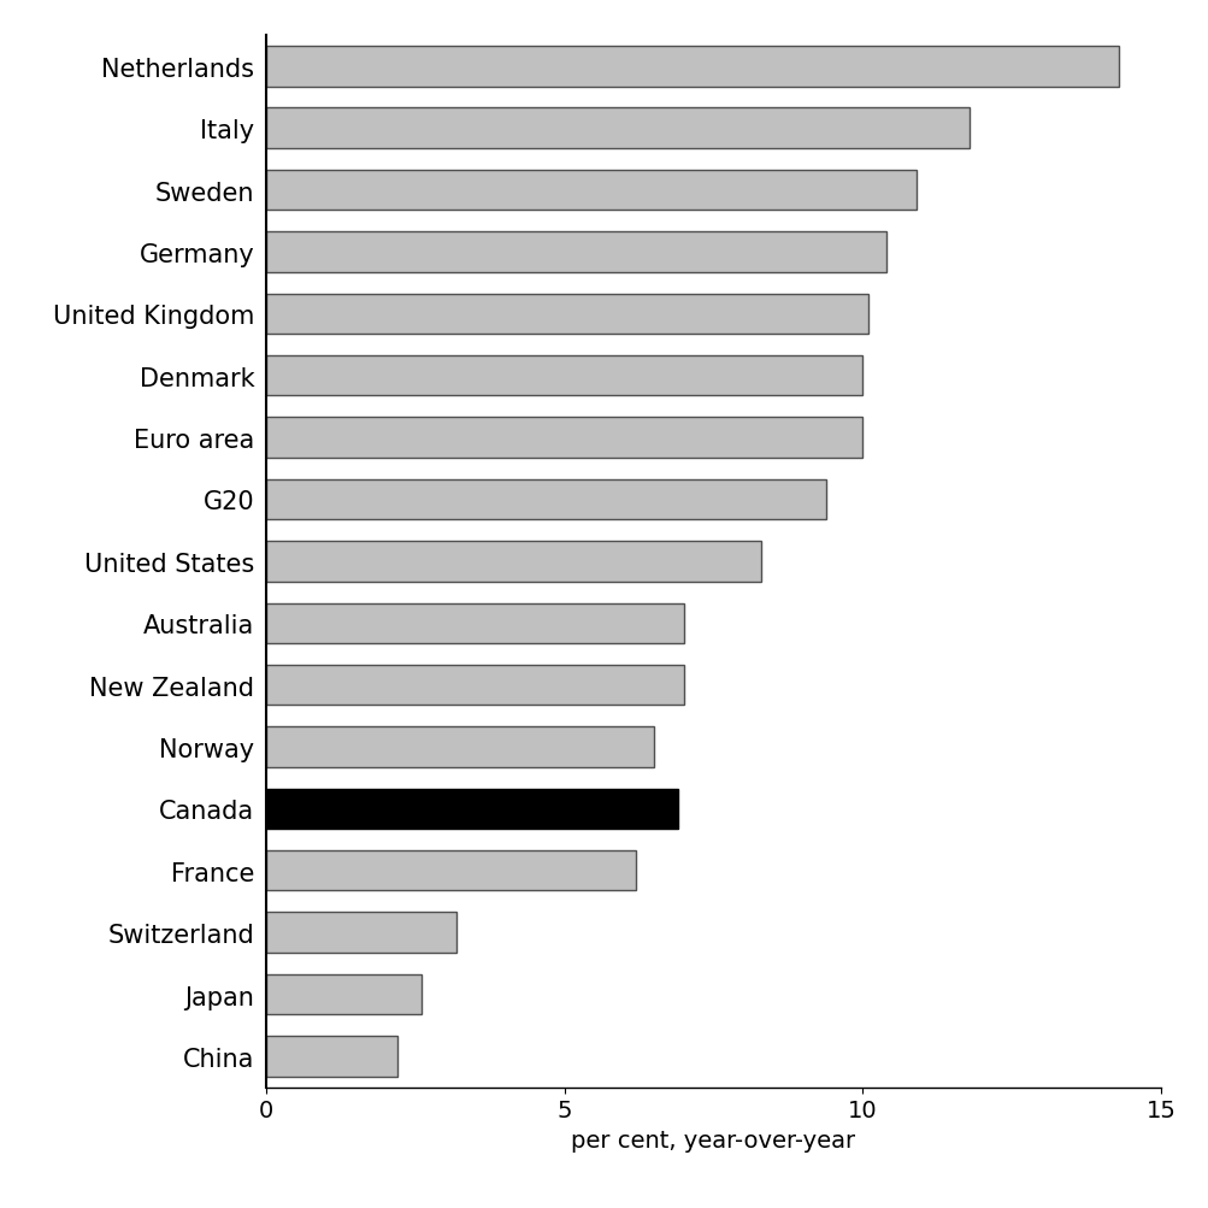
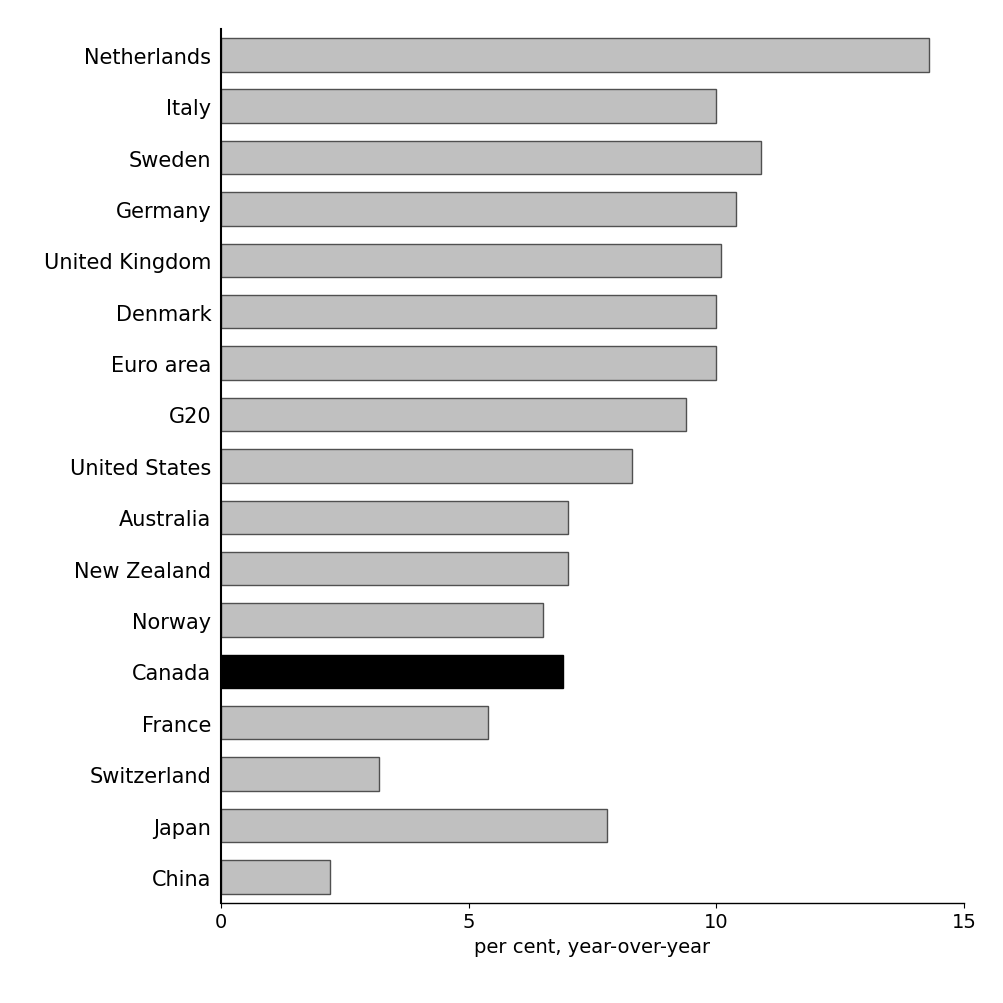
Italy: 11.8 -> 10.0
France: 6.2 -> 5.4
Japan: 2.6 -> 7.8
